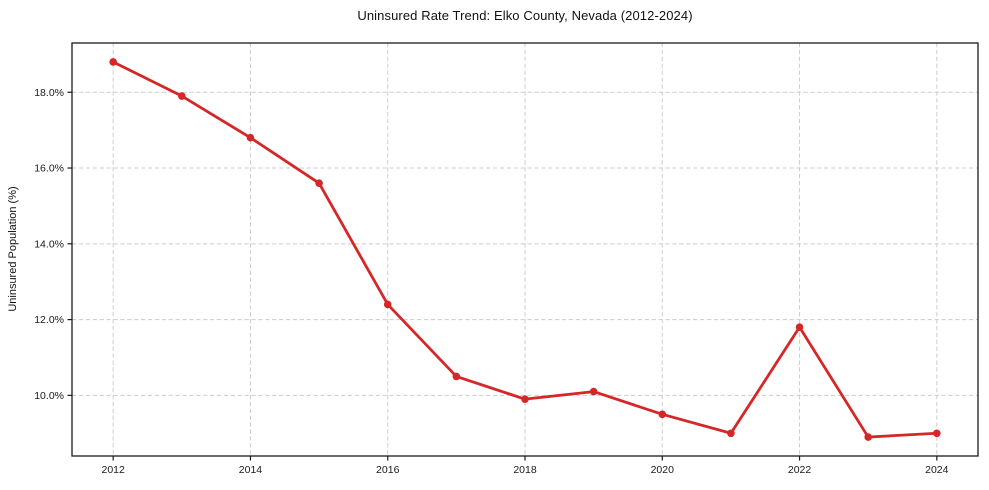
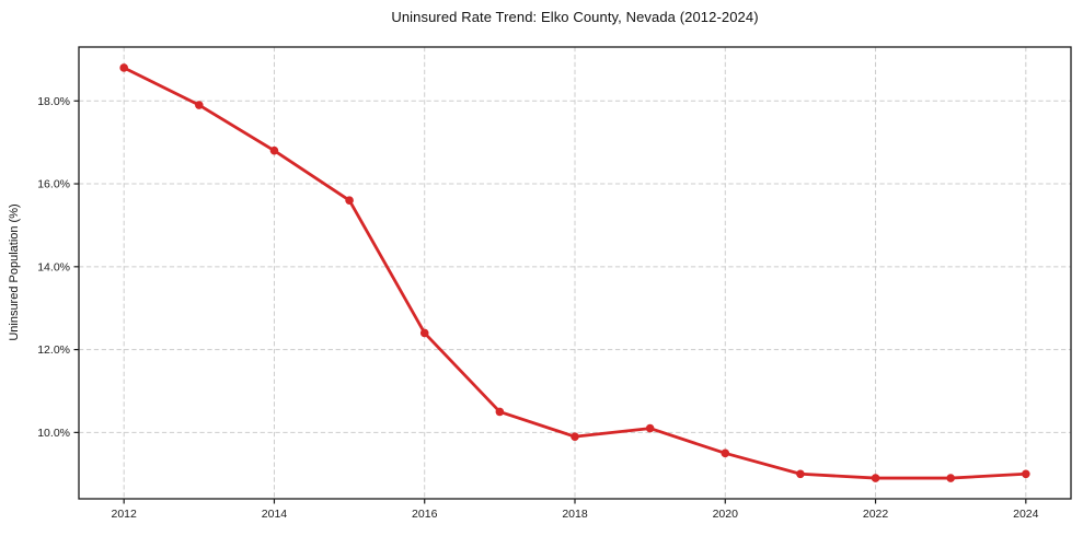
2022: 11.8% -> 8.9%
